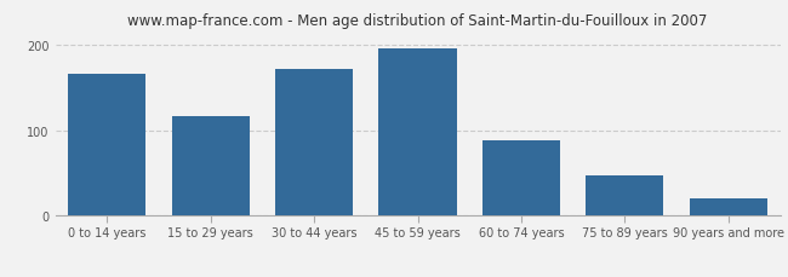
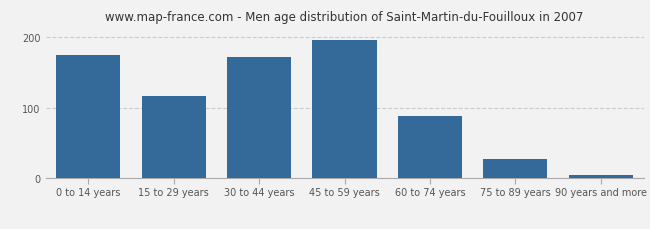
0 to 14 years: 166 -> 175
75 to 89 years: 48 -> 27
90 years and more: 20 -> 5
